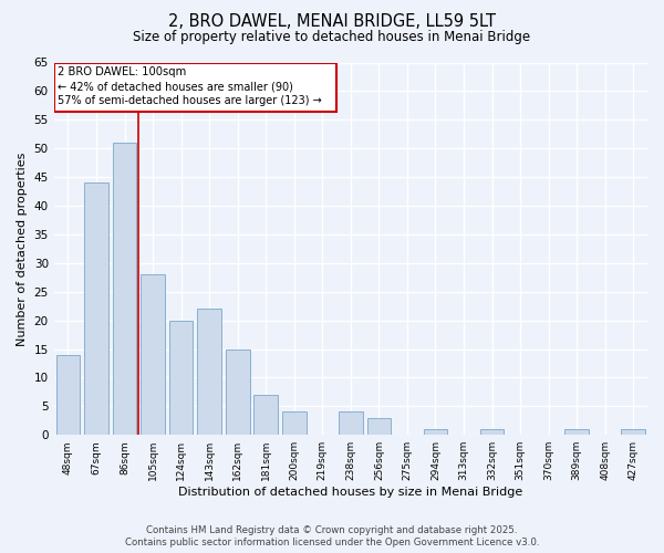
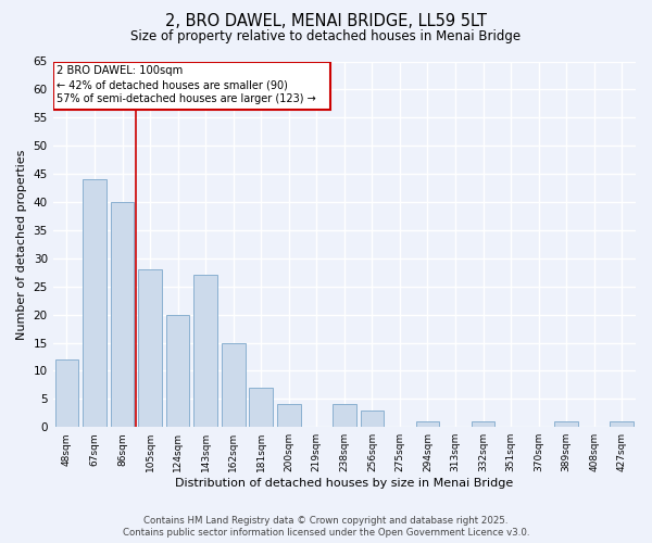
48sqm: 14 -> 12
86sqm: 51 -> 40
143sqm: 22 -> 27
